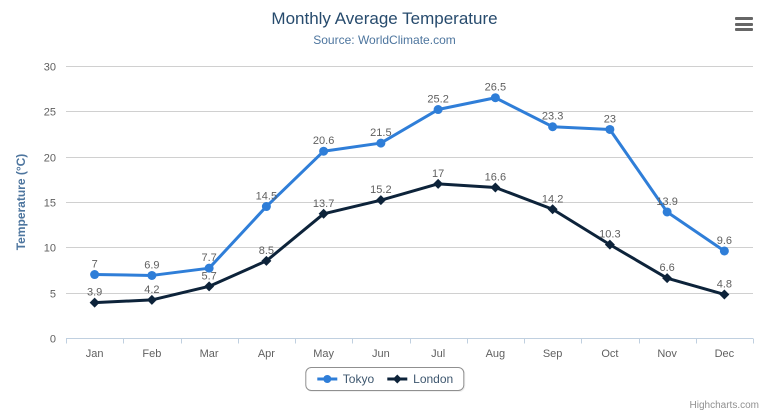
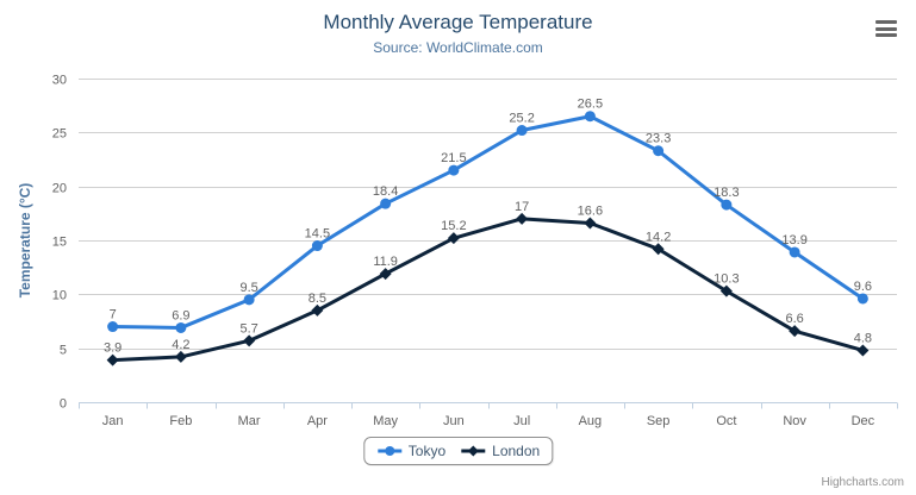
Tokyo/Mar: 7.7 -> 9.5
Tokyo/May: 20.6 -> 18.4
London/May: 13.7 -> 11.9
Tokyo/Oct: 23 -> 18.3
